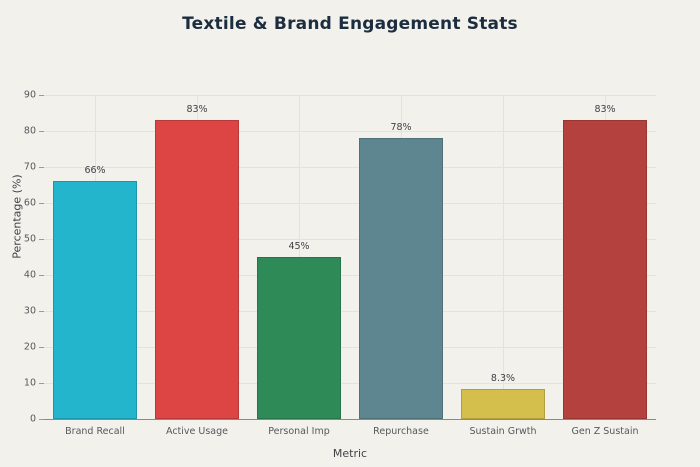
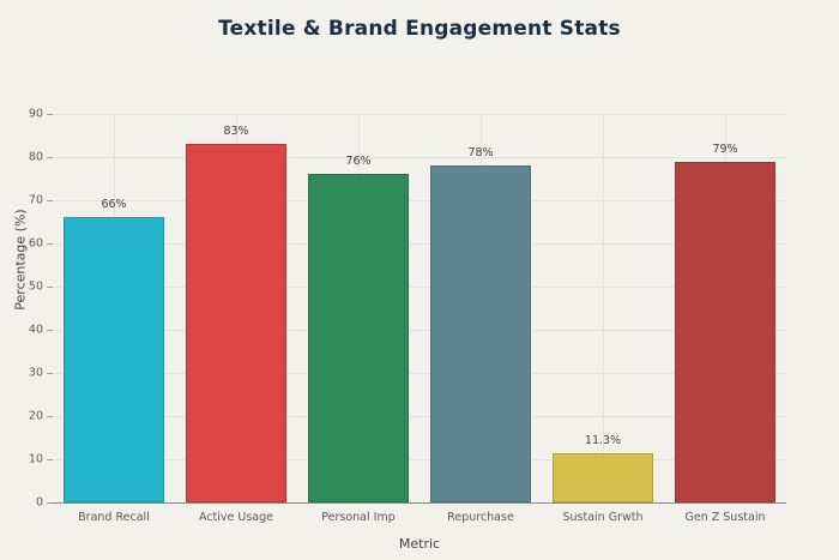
Personal Imp: 45% -> 76%
Sustain Grwth: 8.3% -> 11.3%
Gen Z Sustain: 83% -> 79%
